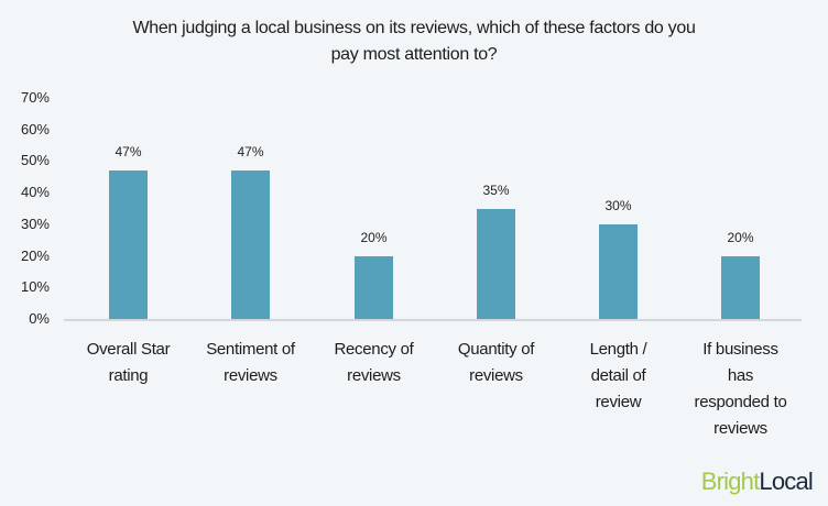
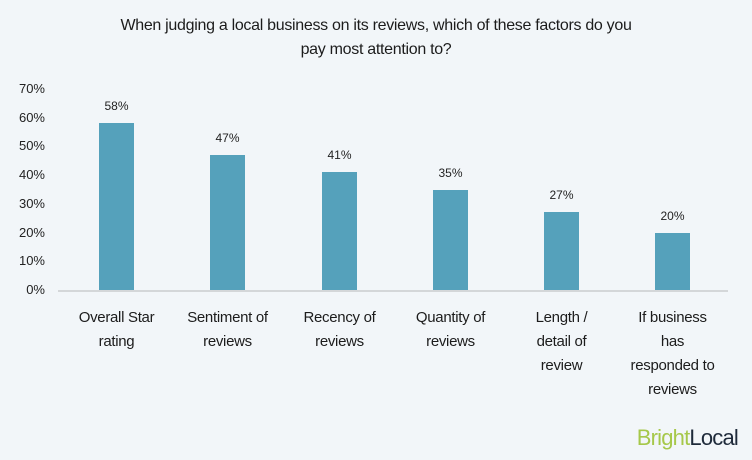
Overall Star rating: 47% -> 58%
Recency of reviews: 20% -> 41%
Length / detail of review: 30% -> 27%
